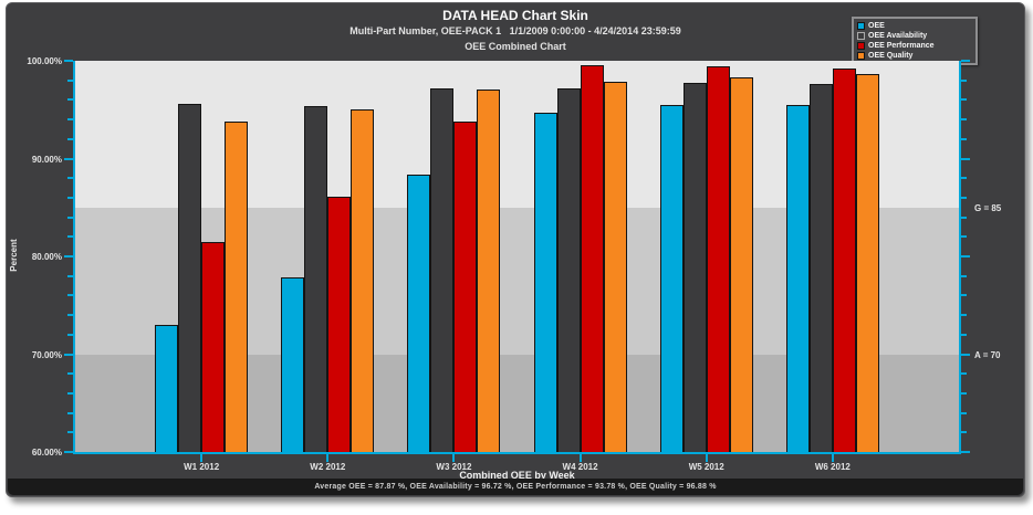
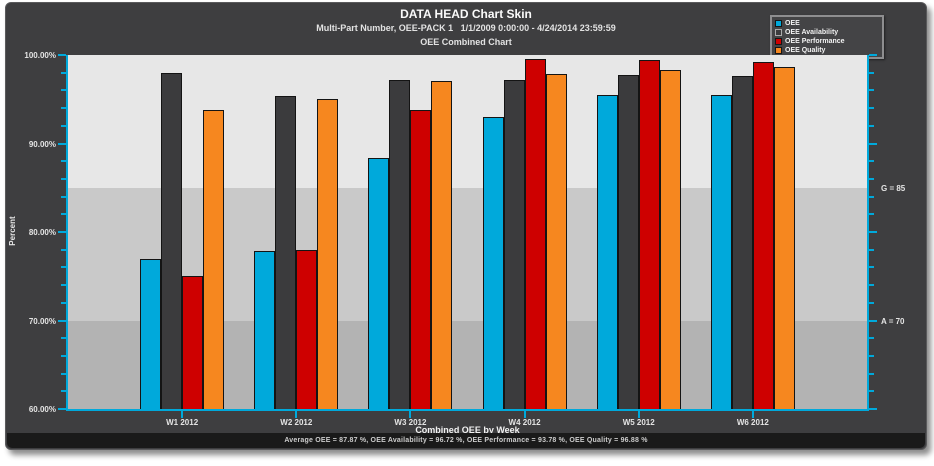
OEE/W1 2012: 73% -> 77%
OEE Availability/W1 2012: 96% -> 98%
OEE Performance/W1 2012: 82% -> 75%
OEE Performance/W2 2012: 86% -> 78%
OEE/W4 2012: 95% -> 93%
